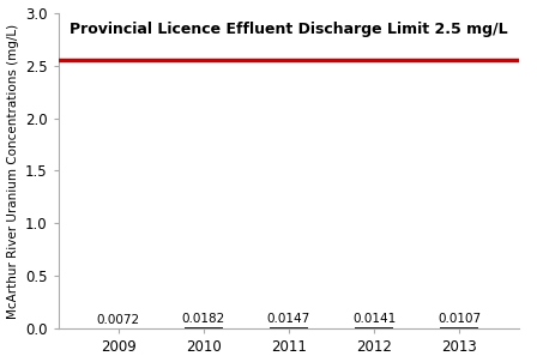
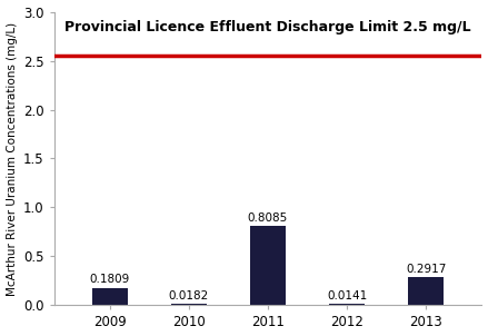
2009: 0.0072 -> 0.1809
2011: 0.0147 -> 0.8085
2013: 0.0107 -> 0.2917
